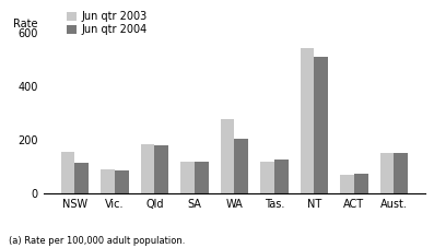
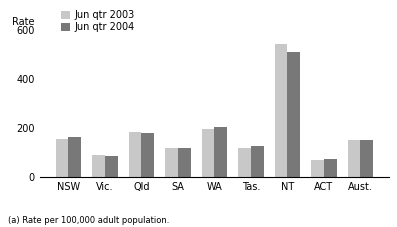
Jun qtr 2004/NSW: 115 -> 163
Jun qtr 2003/WA: 275 -> 195
